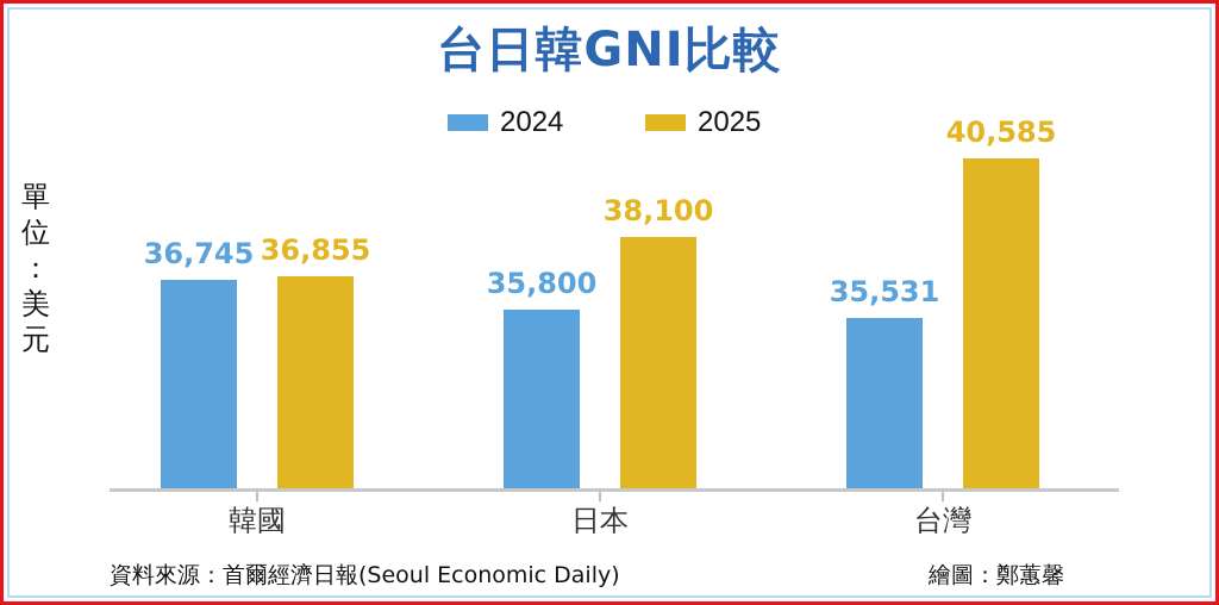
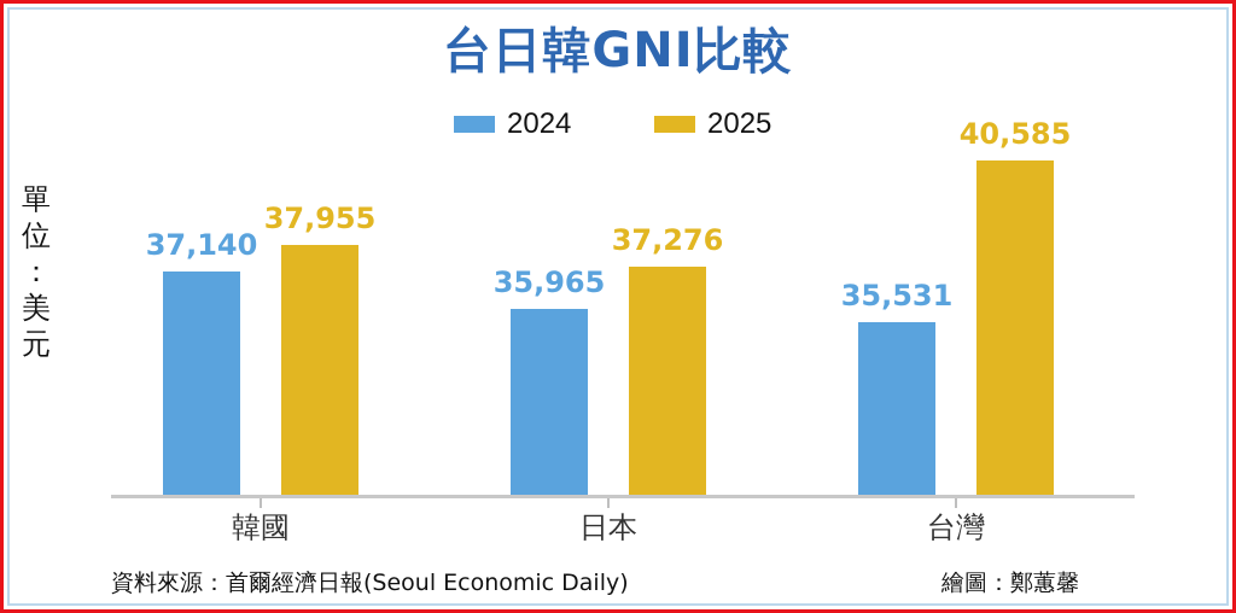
2024/韓國: 36,745 -> 37,140
2025/韓國: 36,855 -> 37,955
2024/日本: 35,800 -> 35,965
2025/日本: 38,100 -> 37,276
